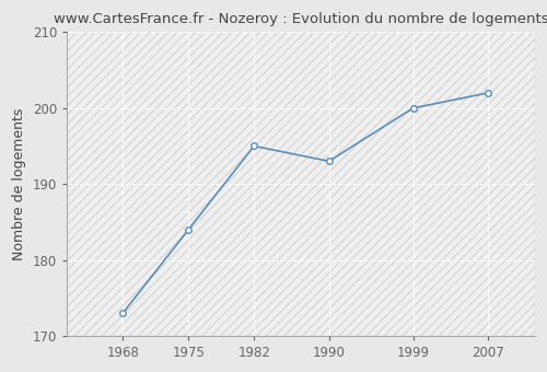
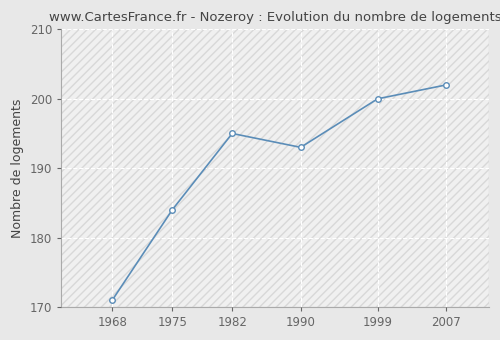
1968: 173 -> 171
